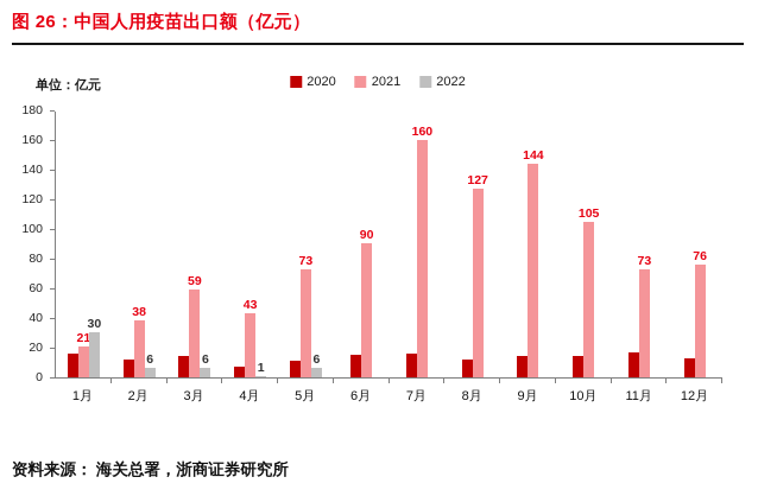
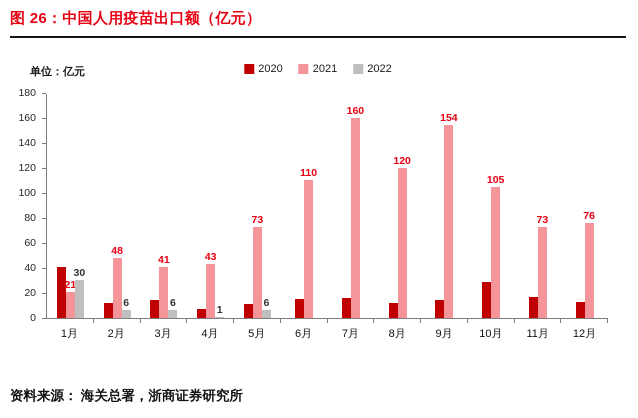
2020/1月: 16 -> 41
2021/2月: 38 -> 48
2021/3月: 59 -> 41
2021/6月: 90 -> 110
2021/8月: 127 -> 120
2021/9月: 144 -> 154
2020/10月: 14 -> 29
